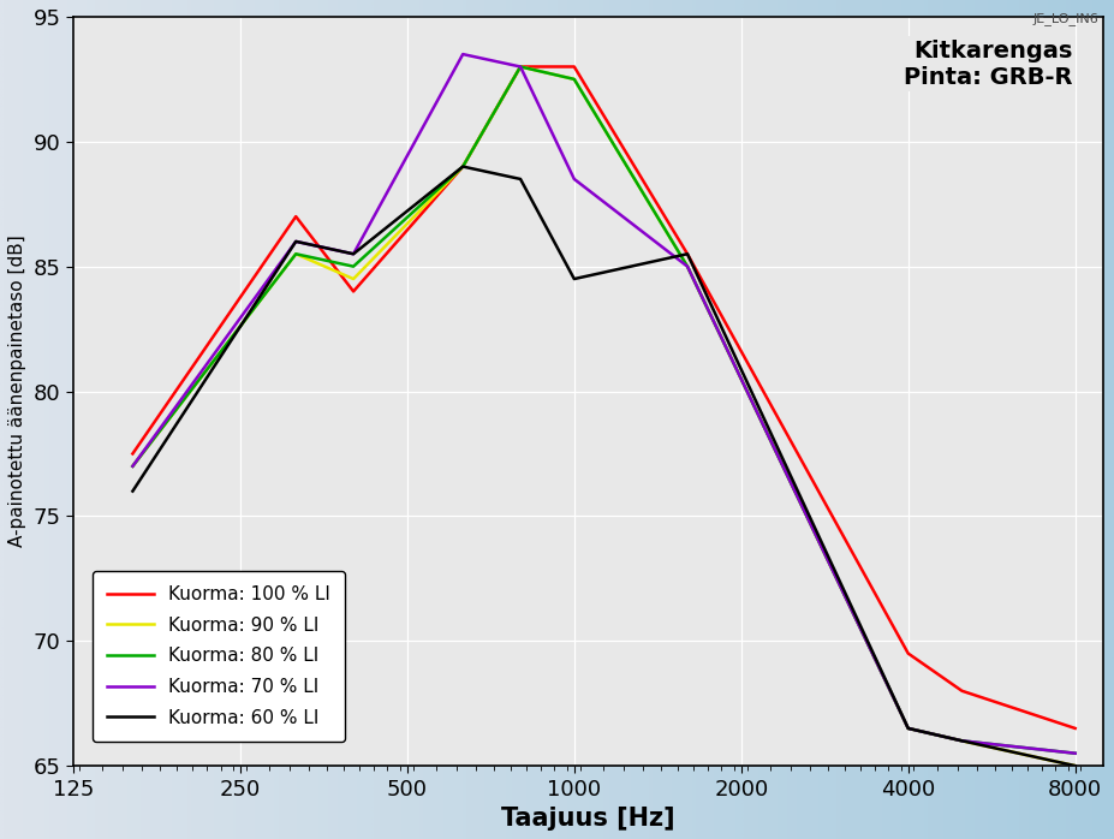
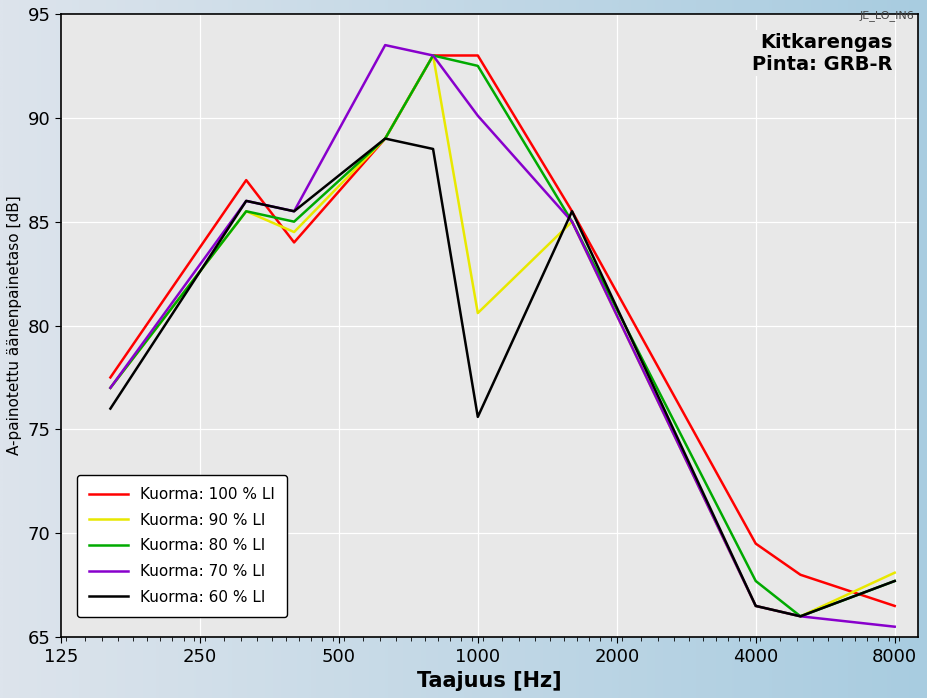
Kuorma: 90 % LI/1000: 92.5 -> 80.6
Kuorma: 70 % LI/1000: 88.5 -> 90.1
Kuorma: 60 % LI/1000: 84.5 -> 75.6
Kuorma: 80 % LI/4000: 66.5 -> 67.7
Kuorma: 90 % LI/8000: 65.0 -> 68.1
Kuorma: 80 % LI/8000: 65.5 -> 67.7
Kuorma: 60 % LI/8000: 65.0 -> 67.7
